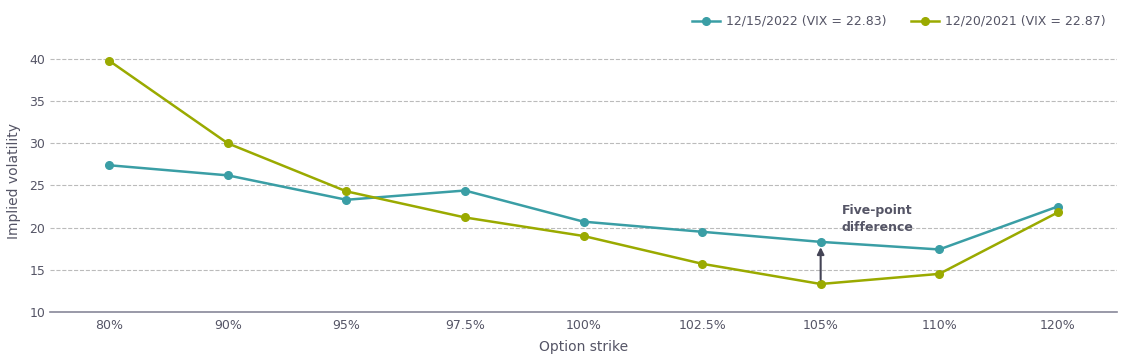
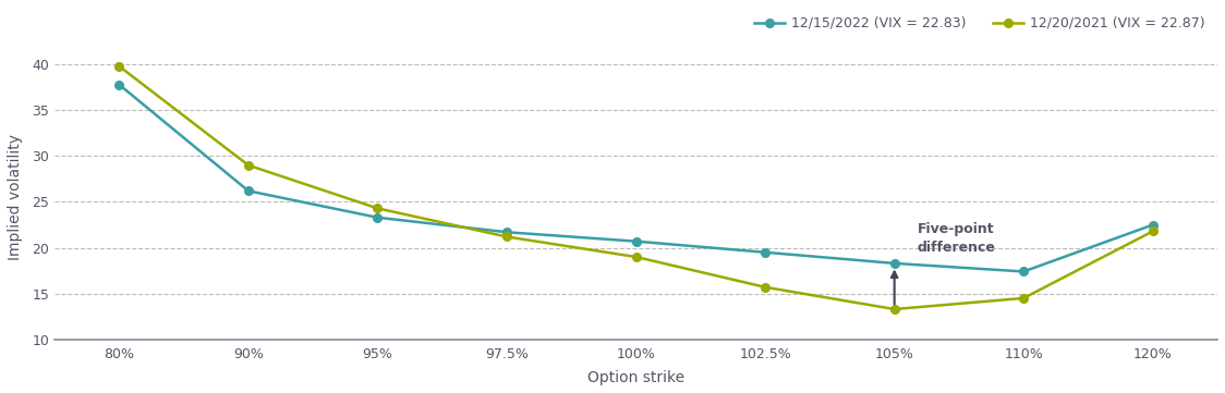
12/15/2022 (VIX = 22.83)/80%: 27.4 -> 37.8
12/20/2021 (VIX = 22.87)/90%: 30.0 -> 29.0
12/15/2022 (VIX = 22.83)/97.5%: 24.4 -> 21.7
